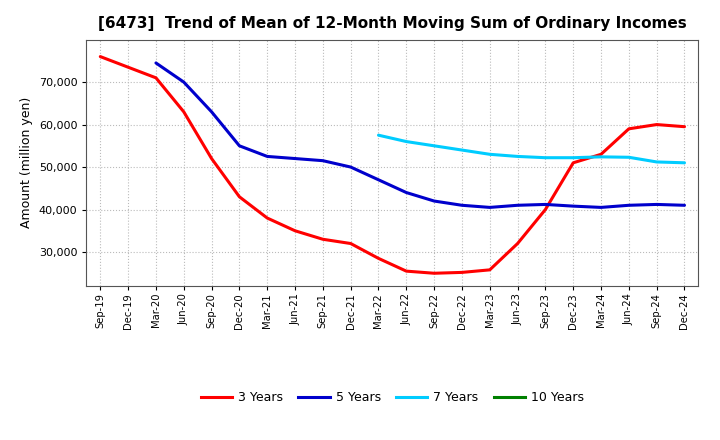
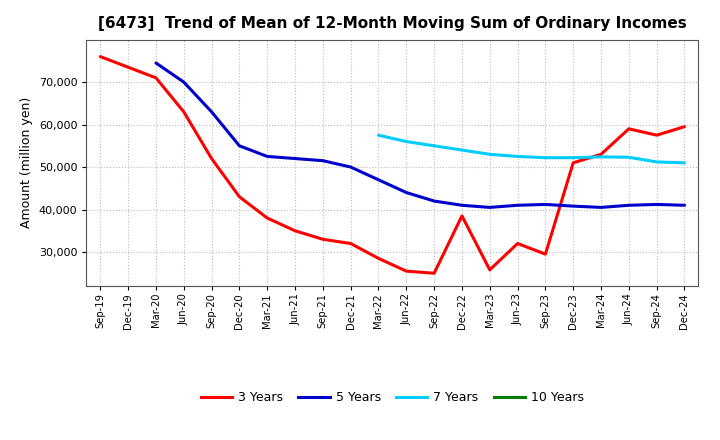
3 Years/Dec-22: 25,200 -> 38,500
3 Years/Sep-23: 40,000 -> 29,500
3 Years/Sep-24: 60,000 -> 57,500
